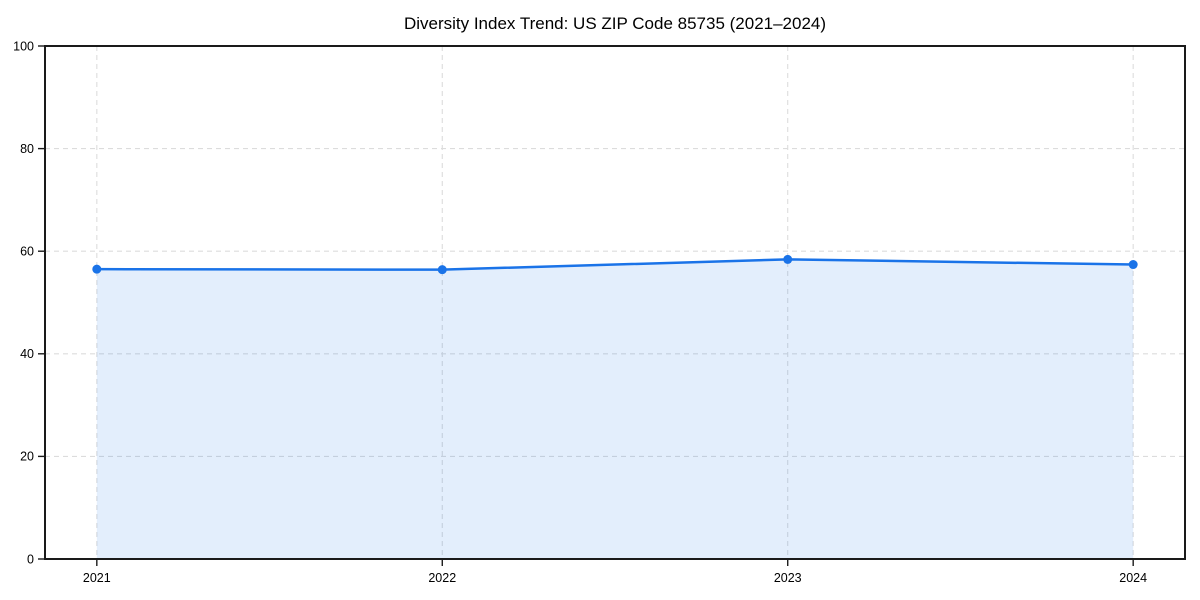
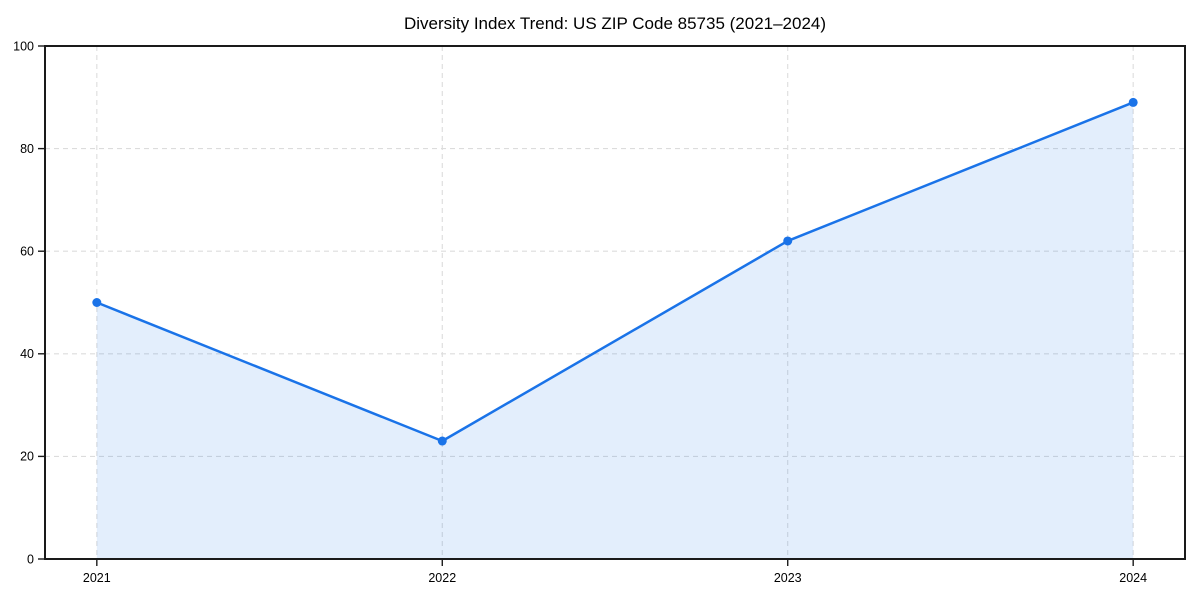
2021: 56 -> 50
2022: 56 -> 23
2023: 58 -> 62
2024: 57 -> 89
